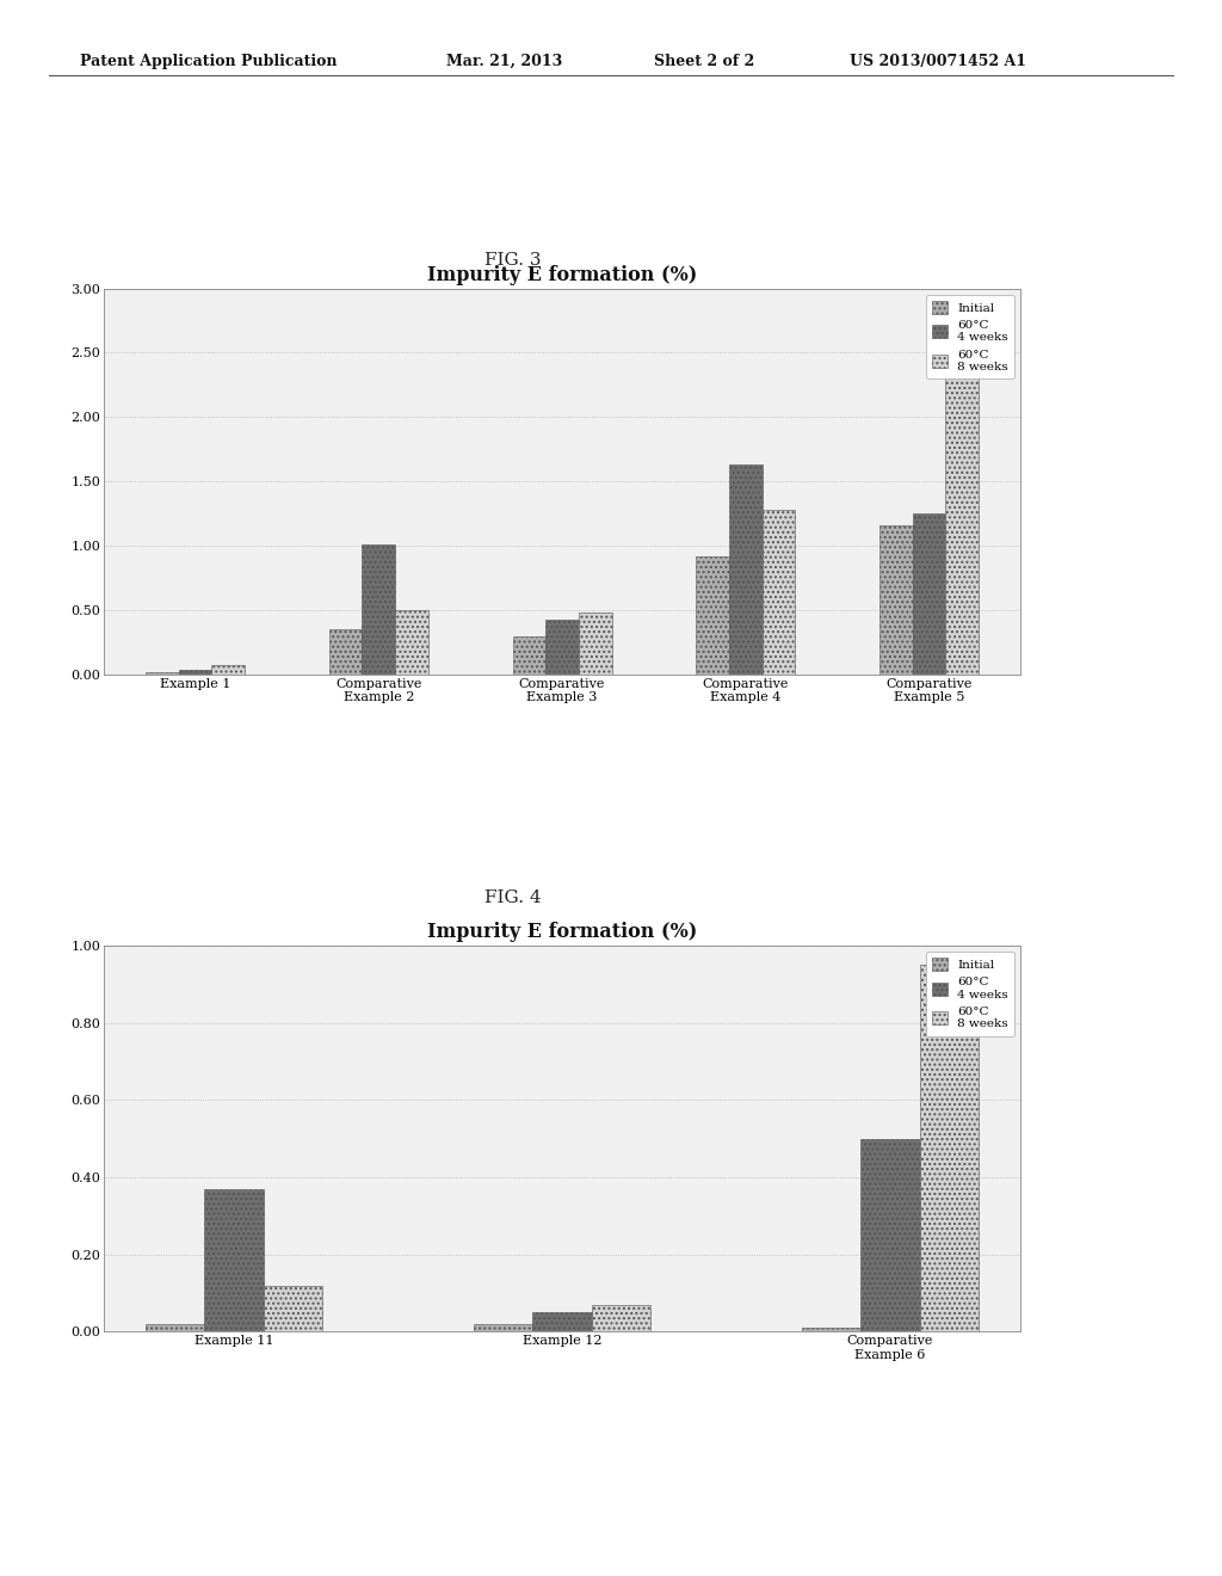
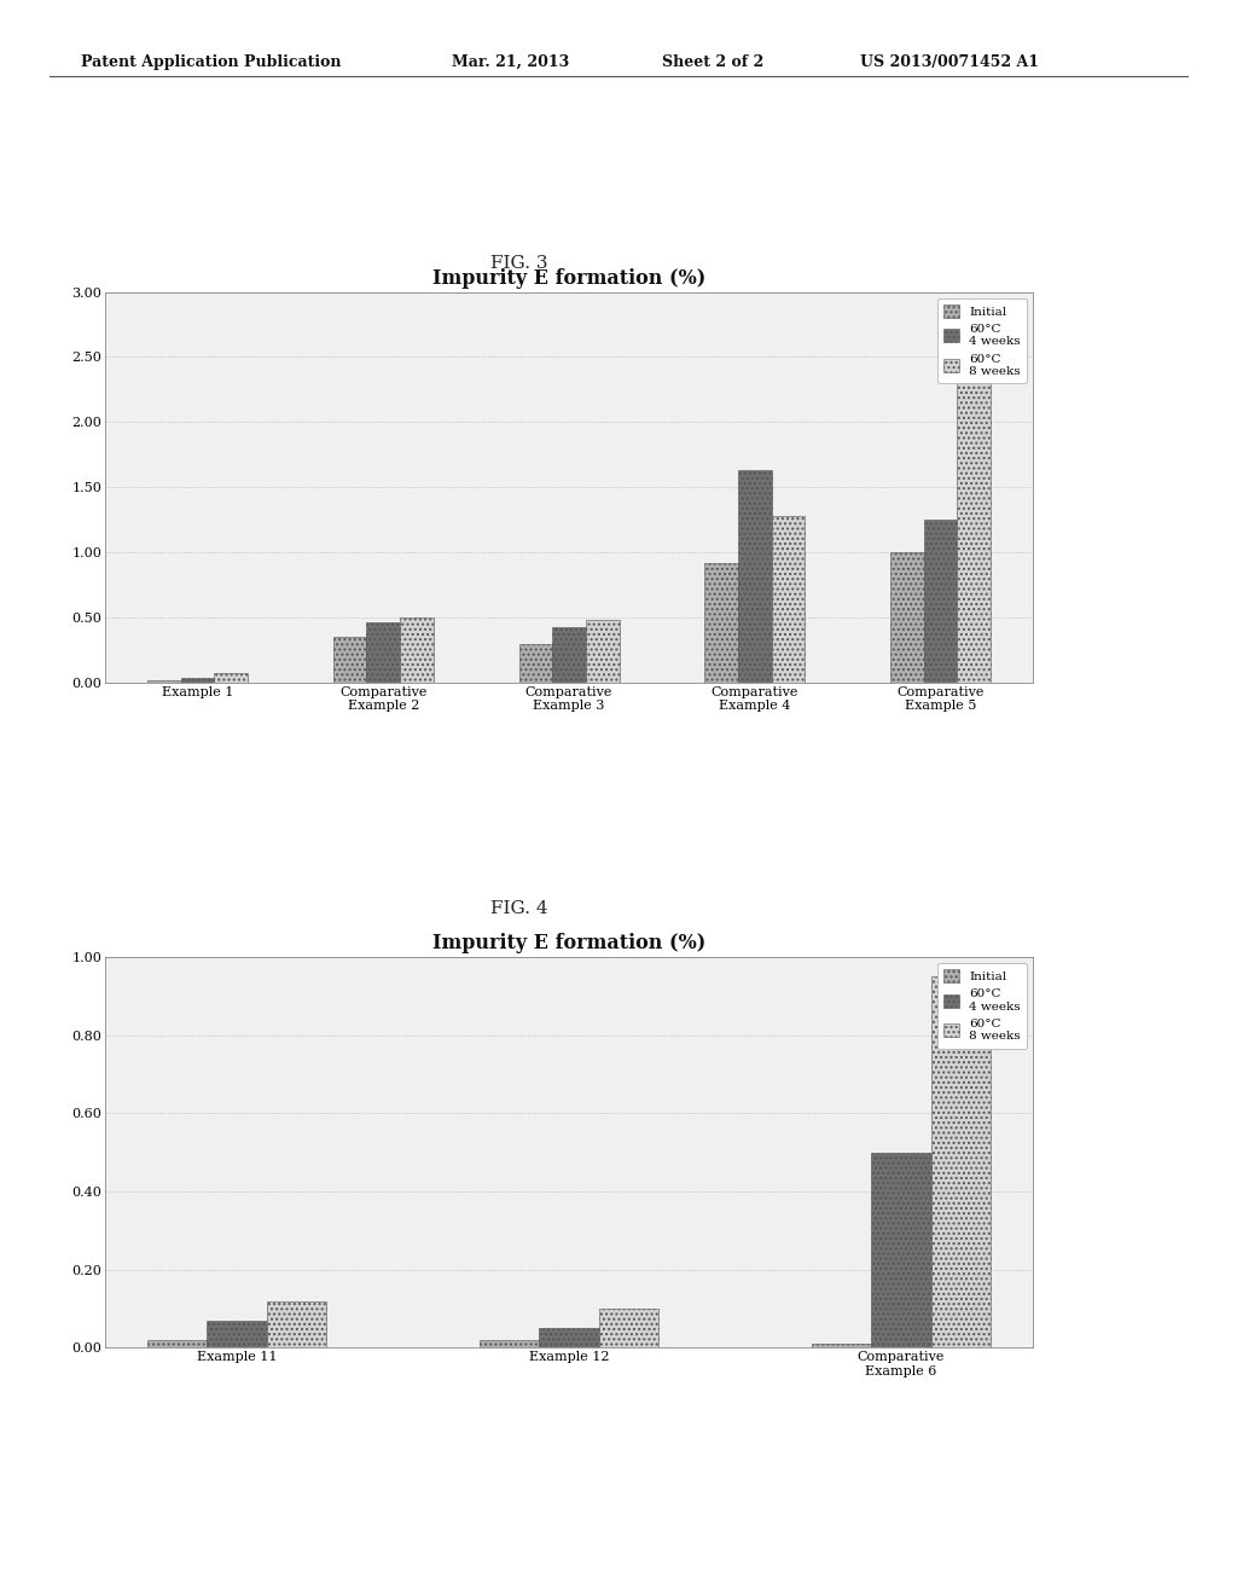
60°C 4 weeks/Comparative Example 2: 1.01 -> 0.46
Initial/Comparative Example 5: 1.16 -> 1.00
60°C 4 weeks/Example 11: 0.37 -> 0.07
60°C 8 weeks/Example 12: 0.07 -> 0.10
